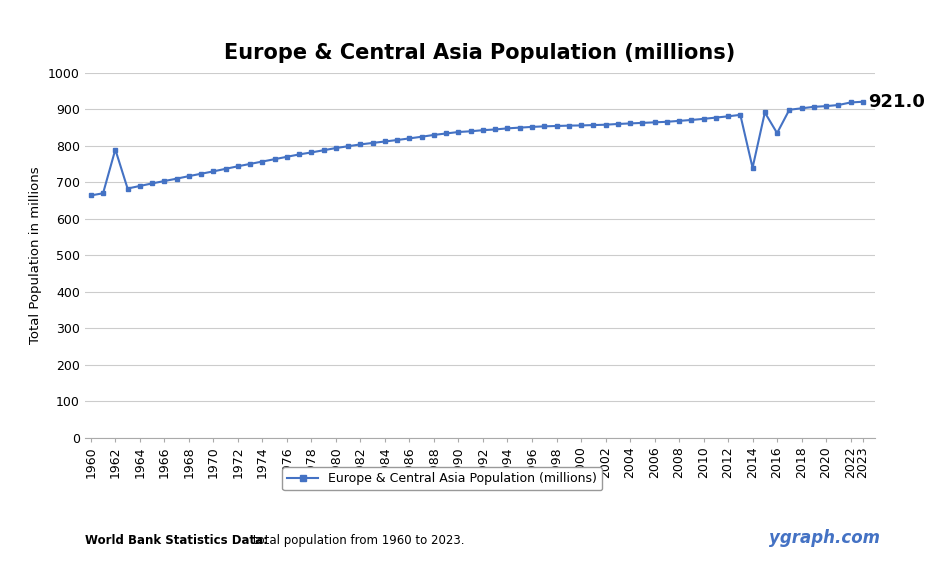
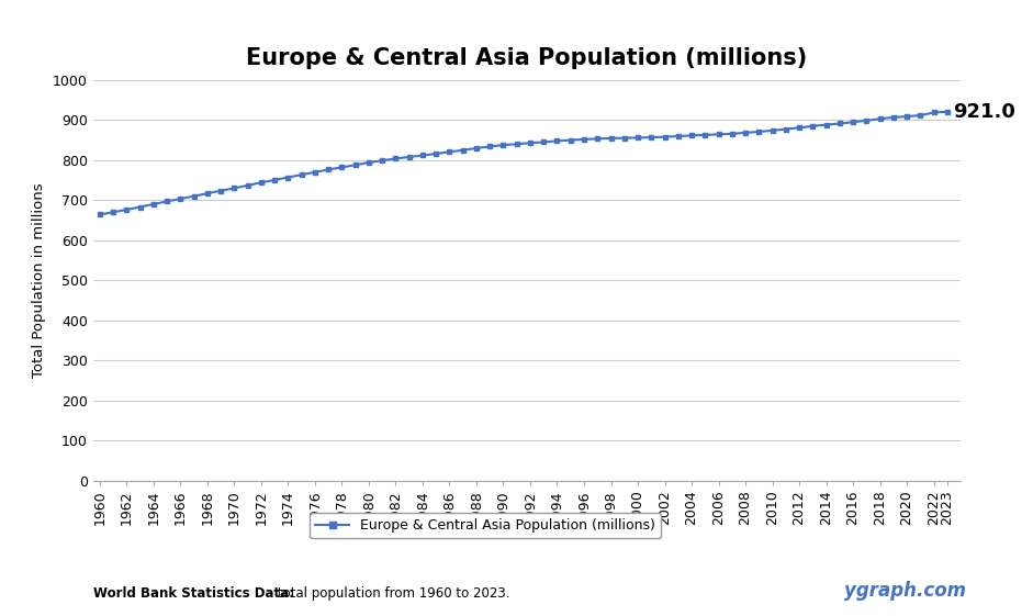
1962: 790 -> 676
2014: 740 -> 888
2016: 835 -> 895
